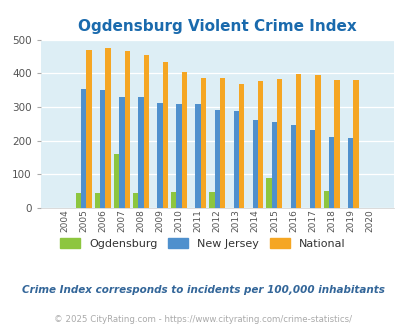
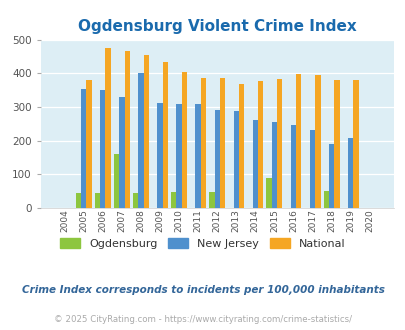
National/2005: 469 -> 380
New Jersey/2008: 328 -> 400
New Jersey/2018: 210 -> 190
